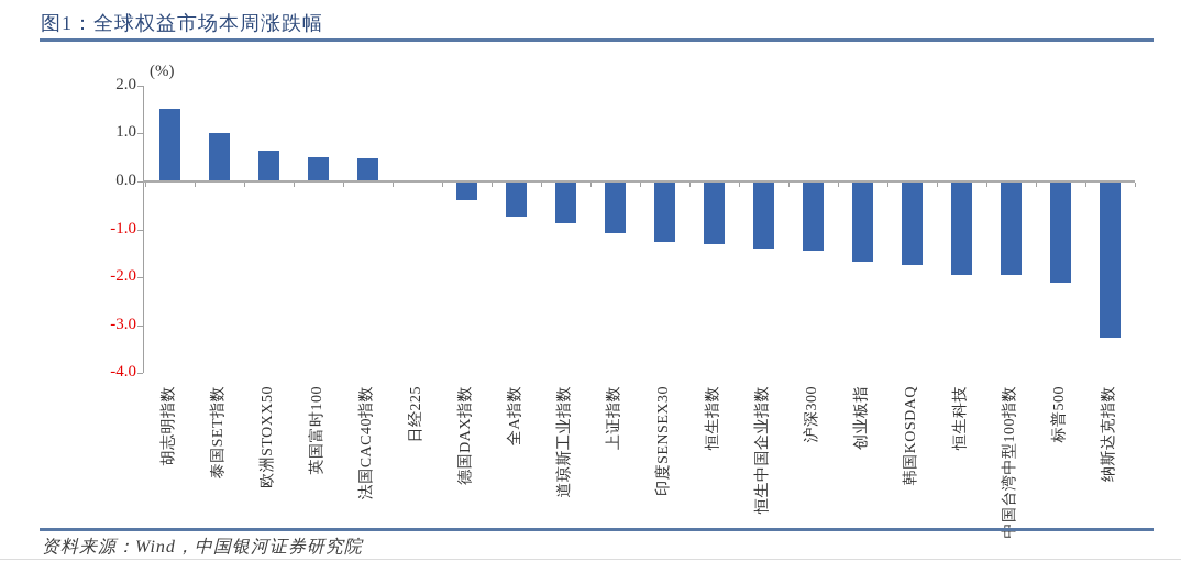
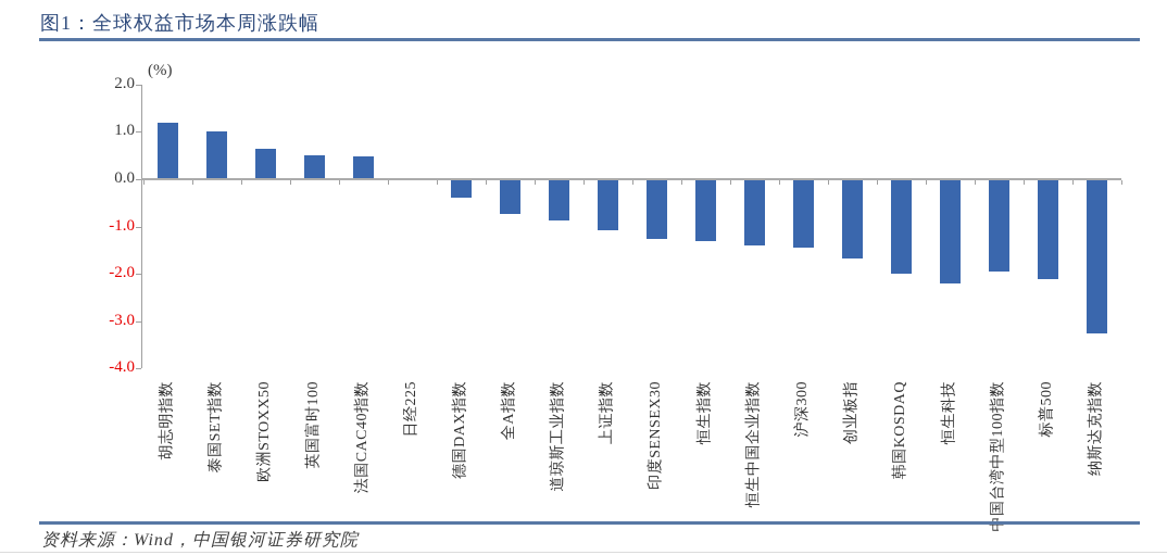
胡志明指数: 1.5 -> 1.2
韩国KOSDAQ: -1.7 -> -2.0
恒生科技: -1.9 -> -2.2
